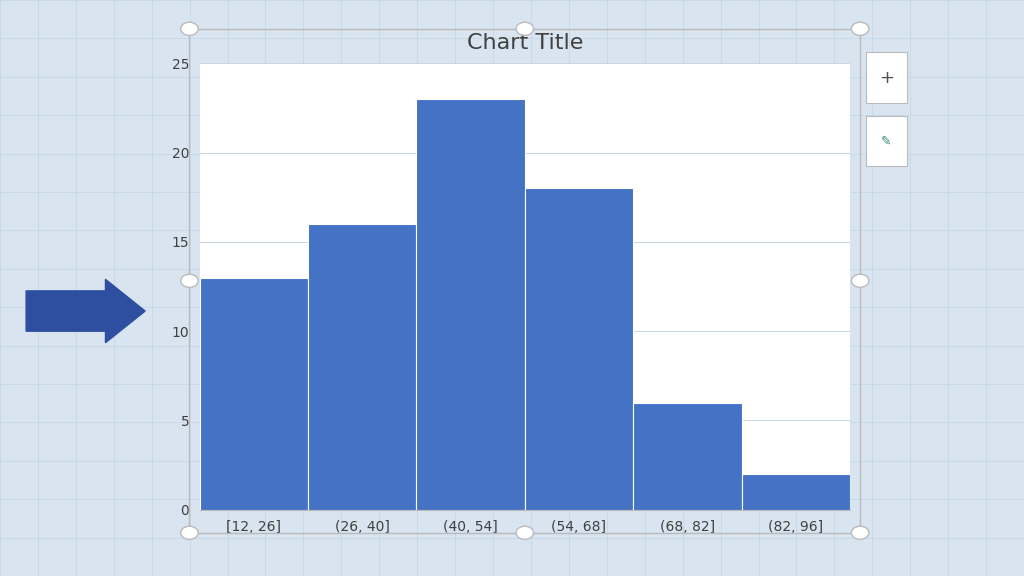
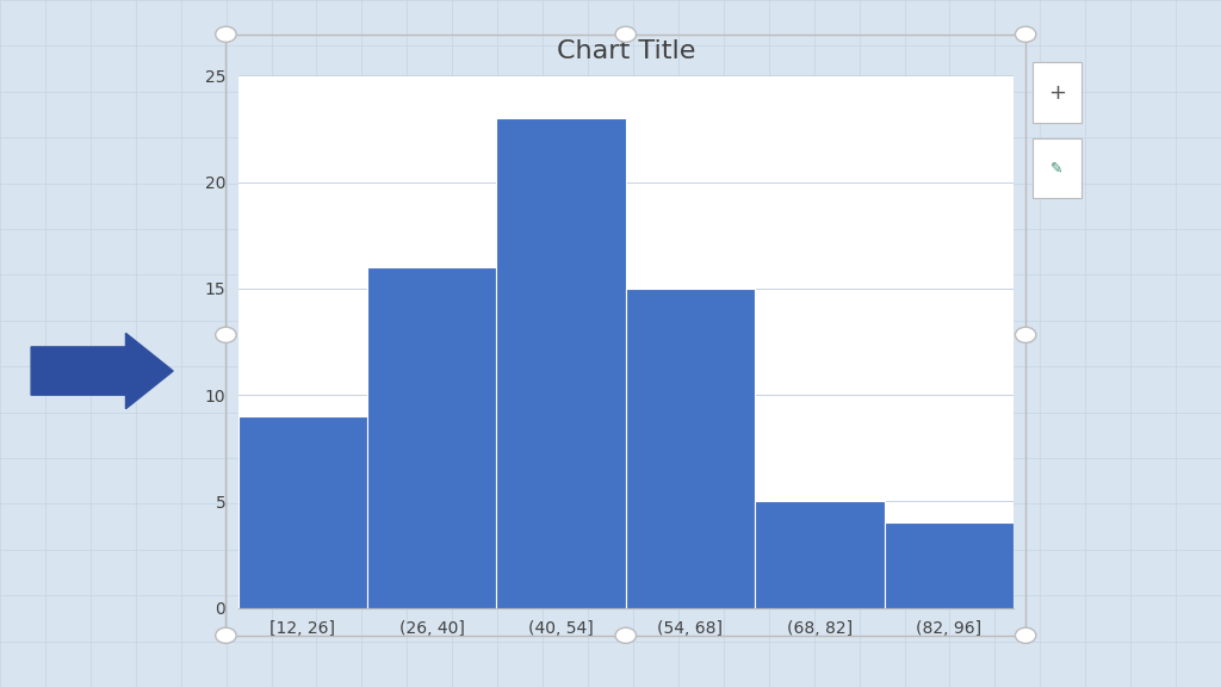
[12, 26]: 13 -> 9
(54, 68]: 18 -> 15
(68, 82]: 6 -> 5
(82, 96]: 2 -> 4
